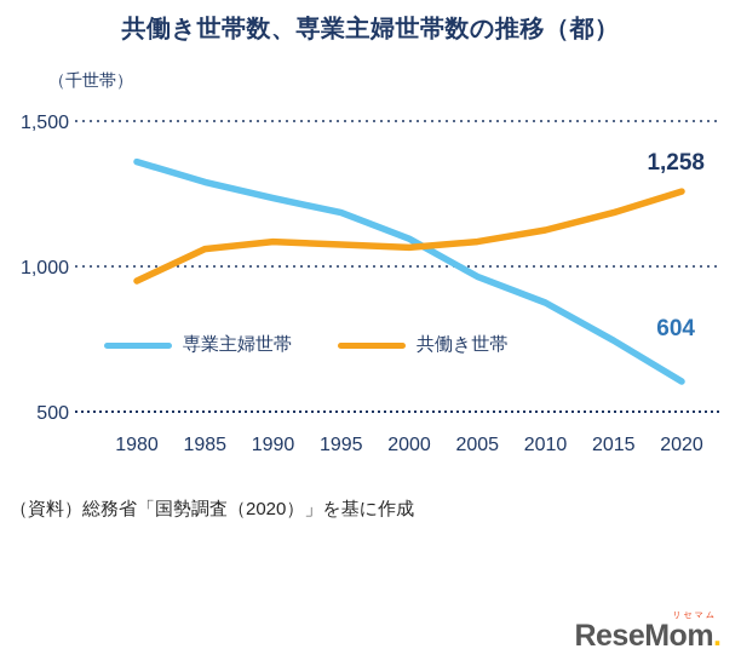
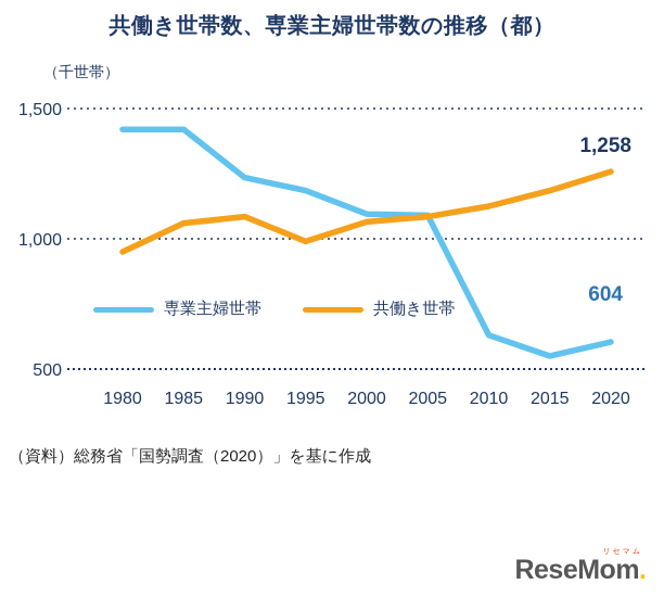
専業主婦世帯/1980: 1360 -> 1420
専業主婦世帯/1985: 1290 -> 1420
共働き世帯/1995: 1080 -> 990
専業主婦世帯/2005: 960 -> 1090
専業主婦世帯/2010: 880 -> 630
専業主婦世帯/2015: 740 -> 550
